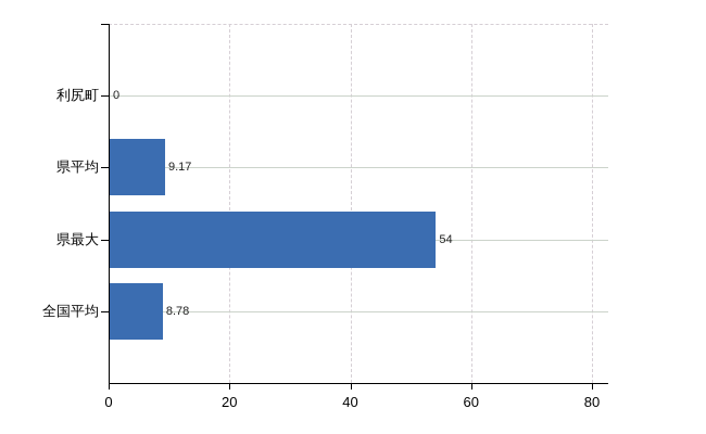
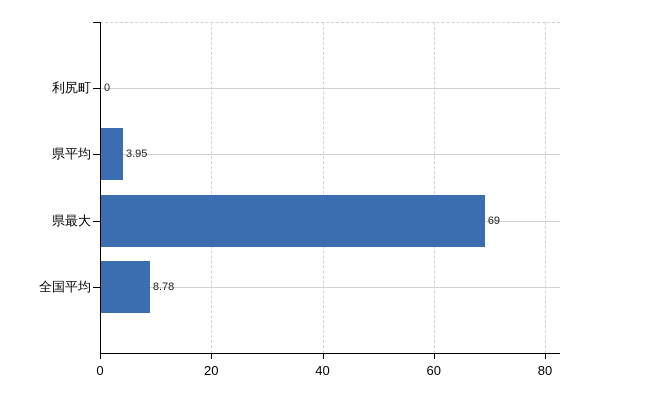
県平均: 9.17 -> 3.95
県最大: 54 -> 69
